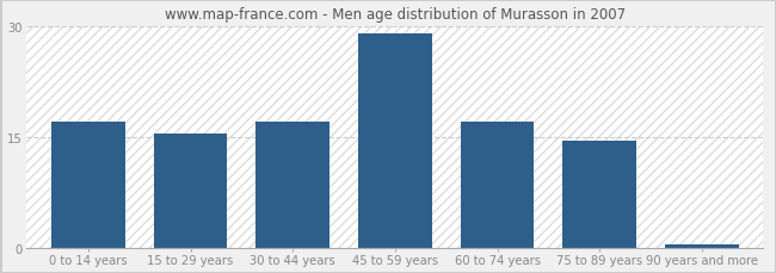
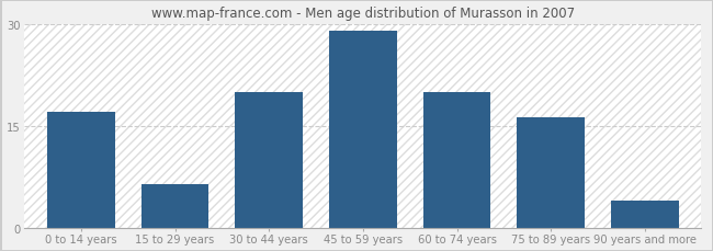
15 to 29 years: 15.5 -> 6.4
30 to 44 years: 17.0 -> 20.0
60 to 74 years: 17.0 -> 20.0
75 to 89 years: 14.5 -> 16.2
90 years and more: 0.5 -> 4.0
